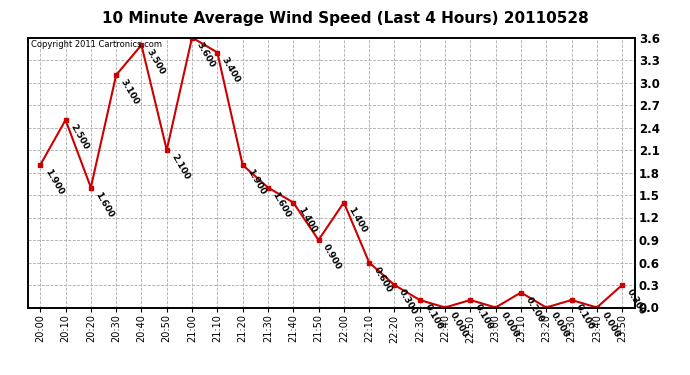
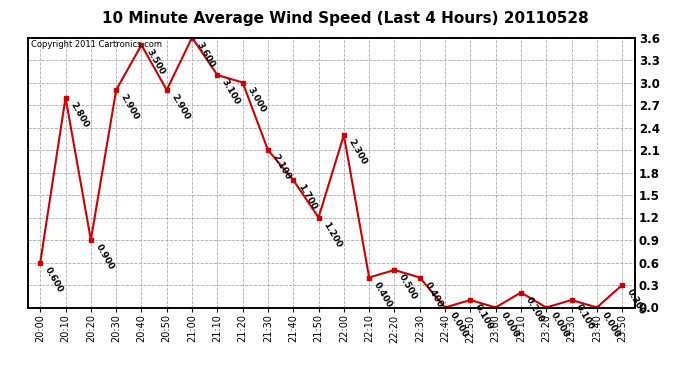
20:00: 1.900 -> 0.600
20:10: 2.500 -> 2.800
20:20: 1.600 -> 0.900
20:30: 3.100 -> 2.900
20:50: 2.100 -> 2.900
21:10: 3.400 -> 3.100
21:20: 1.900 -> 3.000
21:30: 1.600 -> 2.100
21:40: 1.400 -> 1.700
21:50: 0.900 -> 1.200
22:00: 1.400 -> 2.300
22:10: 0.600 -> 0.400
22:20: 0.300 -> 0.500
22:30: 0.100 -> 0.400
